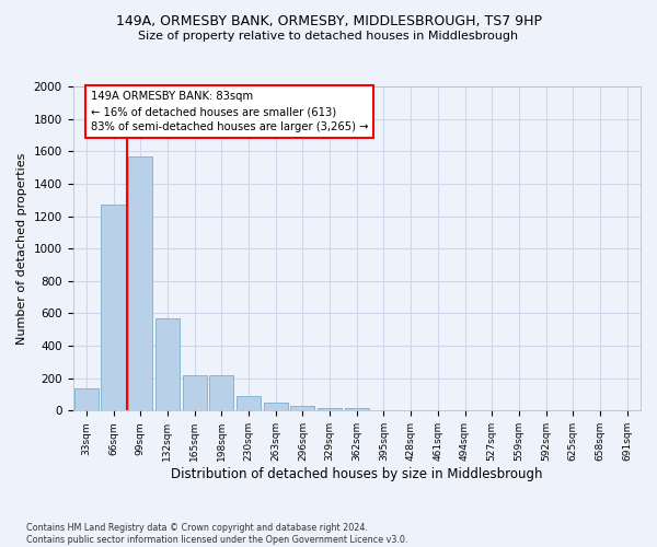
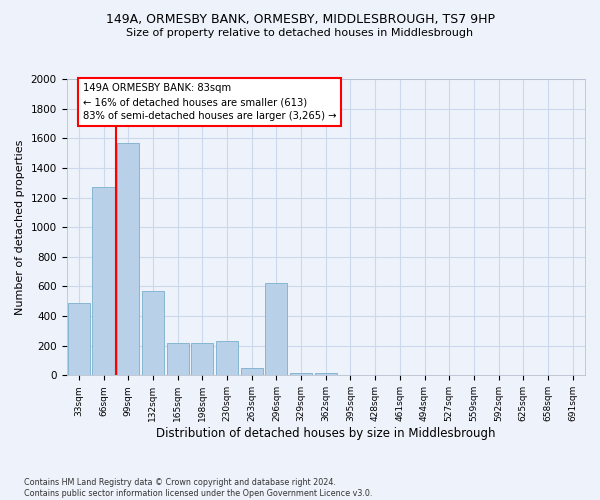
33sqm: 140 -> 490
230sqm: 90 -> 230
296sqm: 30 -> 620
